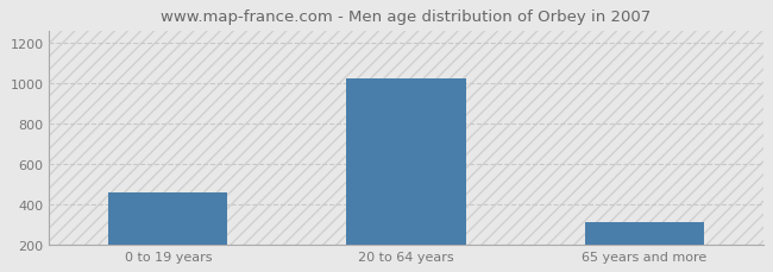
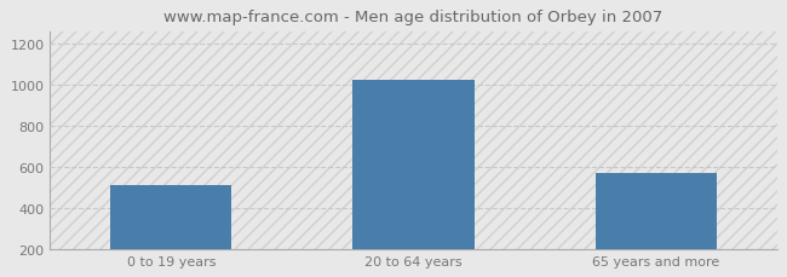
0 to 19 years: 460 -> 510
65 years and more: 310 -> 570
